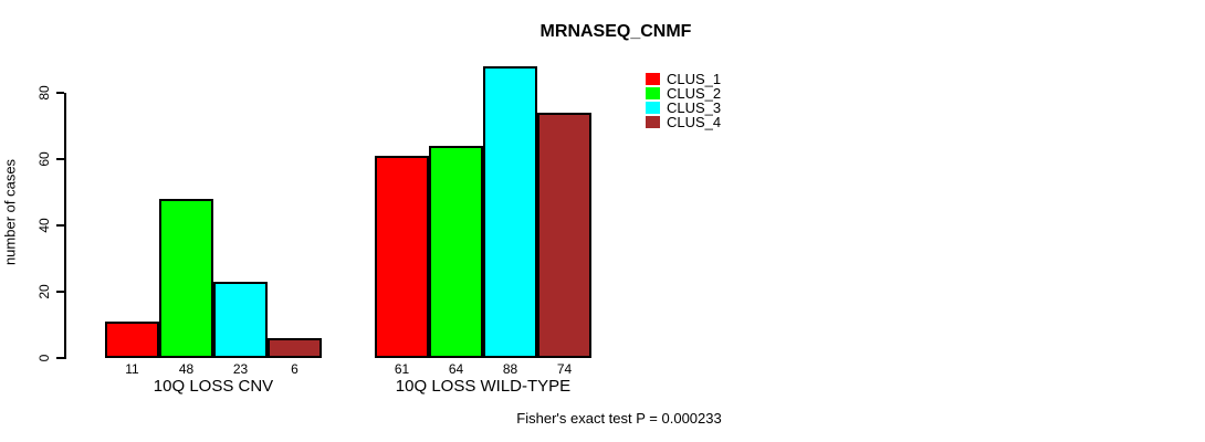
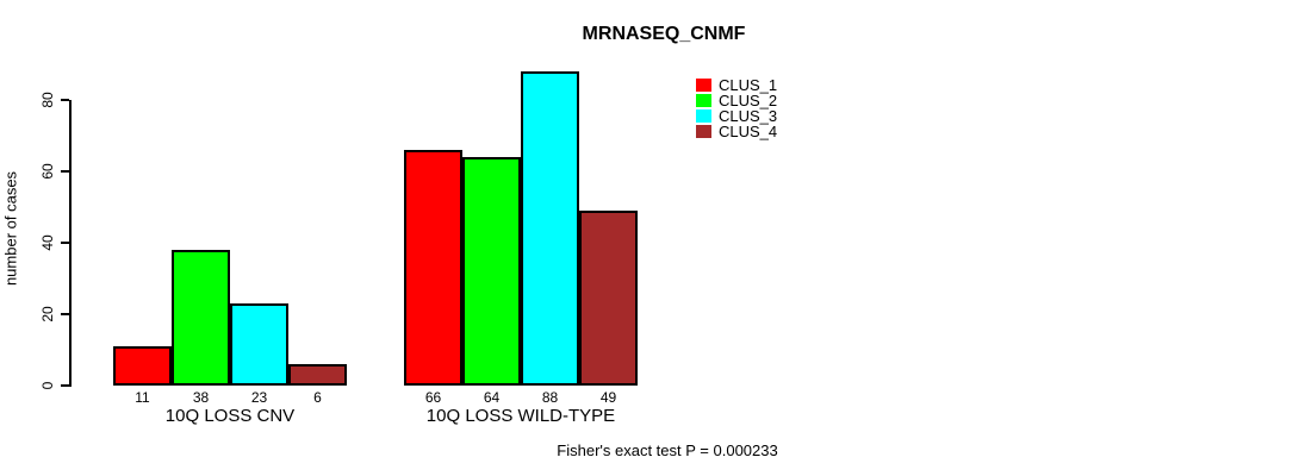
CLUS_2/10Q LOSS CNV: 48 -> 38
CLUS_1/10Q LOSS WILD-TYPE: 61 -> 66
CLUS_4/10Q LOSS WILD-TYPE: 74 -> 49
